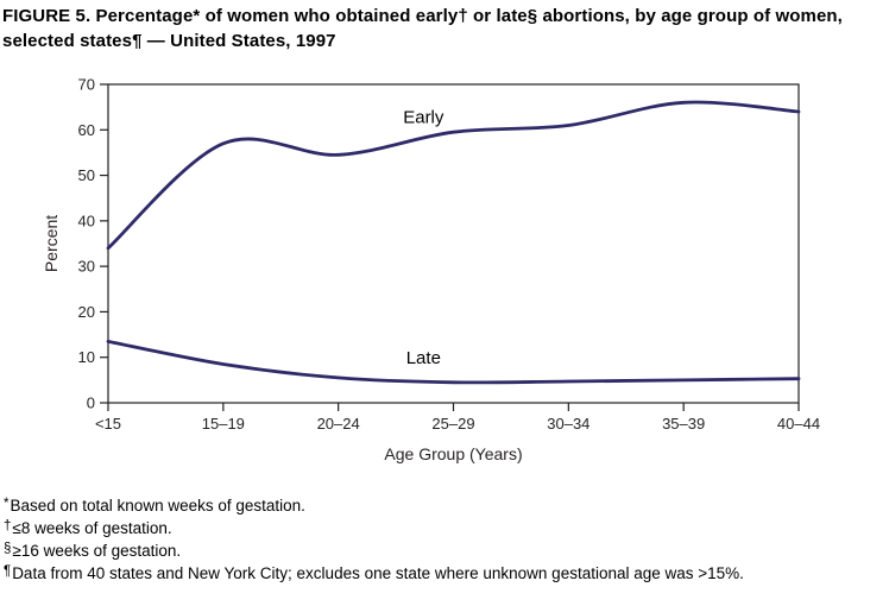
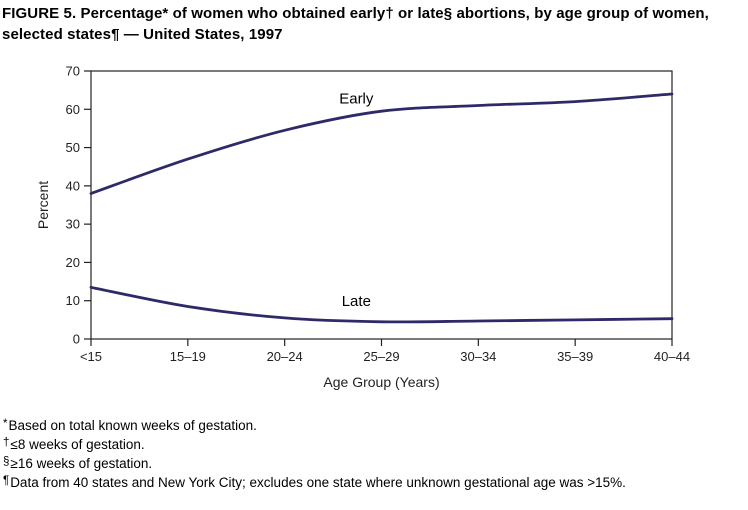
Early/<15: 34 -> 38
Early/15–19: 57 -> 47
Early/35–39: 66 -> 62
